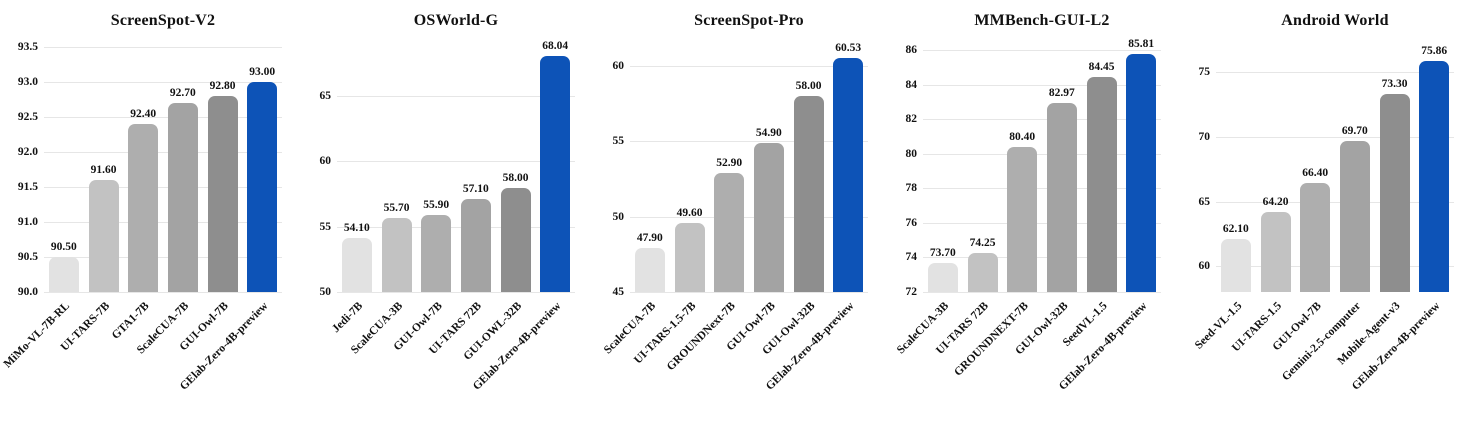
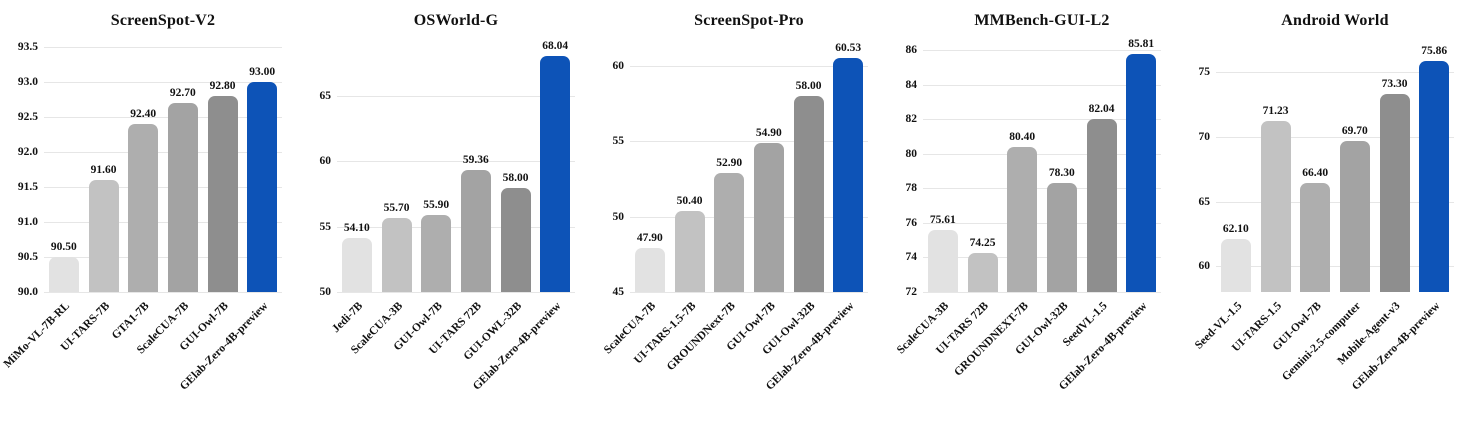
OSWorld-G/UI-TARS 72B: 57.10 -> 59.36
ScreenSpot-Pro/UI-TARS-1.5-7B: 49.60 -> 50.40
MMBench-GUI-L2/ScaleCUA-3B: 73.70 -> 75.61
MMBench-GUI-L2/GUI-Owl-32B: 82.97 -> 78.30
MMBench-GUI-L2/SeedVL-1.5: 84.45 -> 82.04
Android World/UI-TARS-1.5: 64.20 -> 71.23
